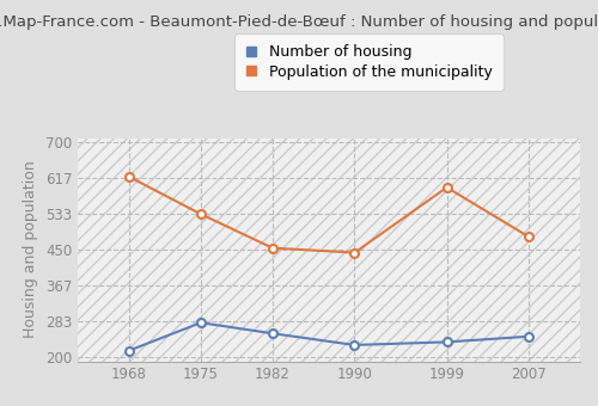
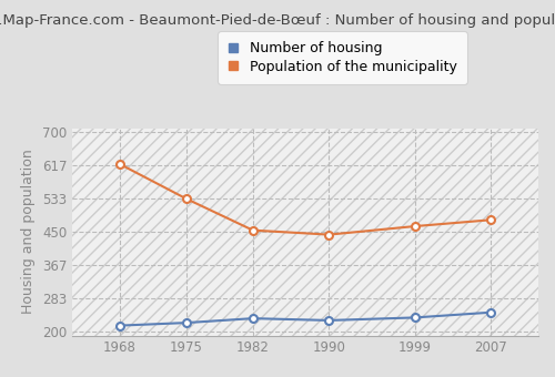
Number of housing/1975: 280 -> 222
Number of housing/1982: 255 -> 233
Population of the municipality/1999: 595 -> 464
